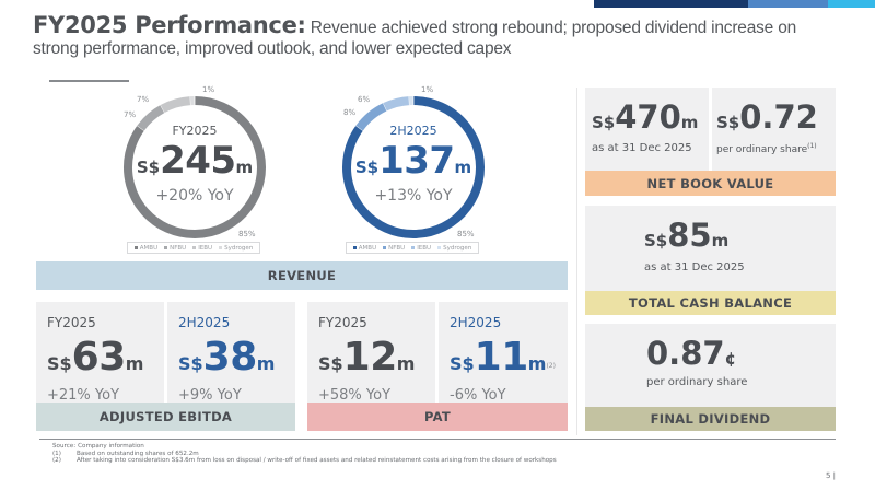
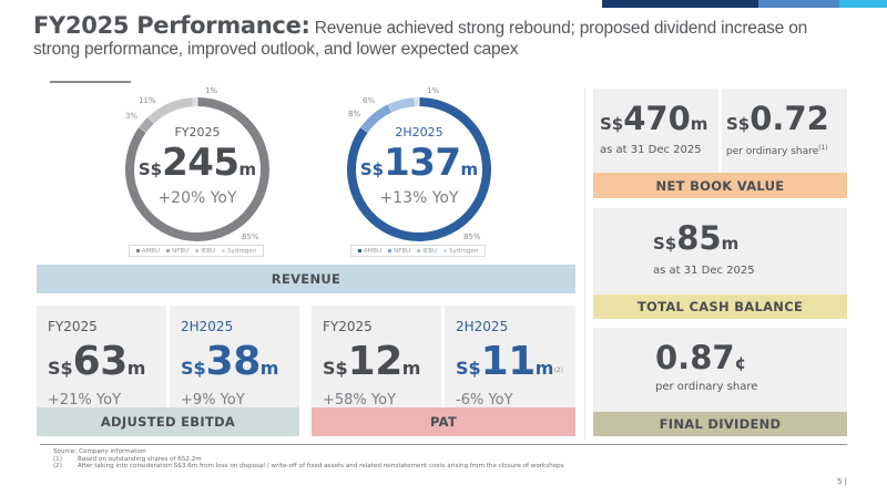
FY2025/NFBU: 7% -> 3%
FY2025/IEBU: 7% -> 11%
